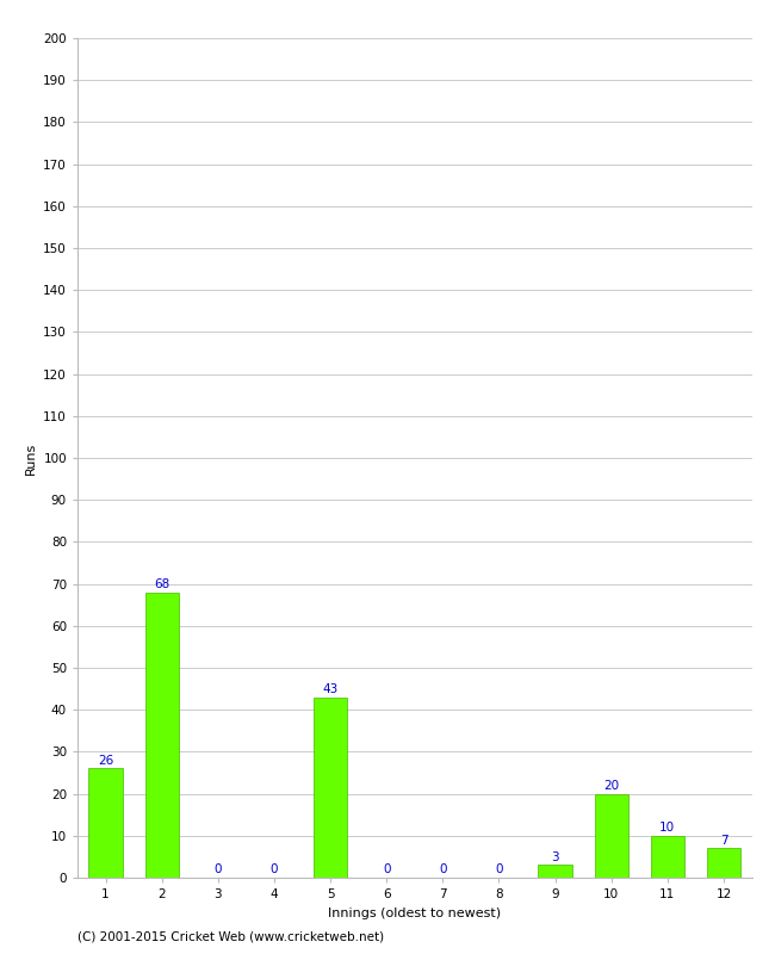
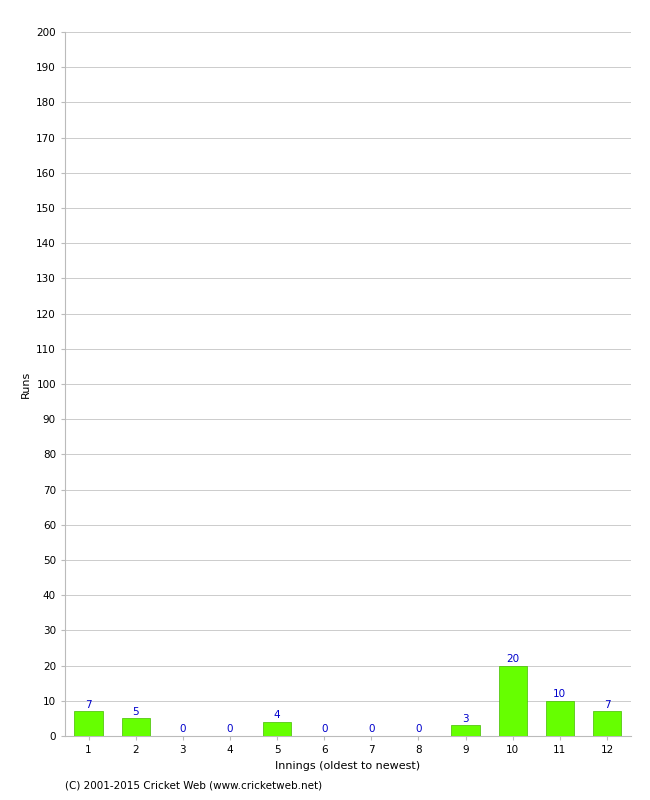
1: 26 -> 7
2: 68 -> 5
5: 43 -> 4
